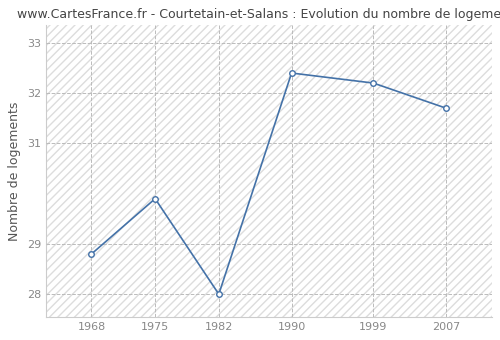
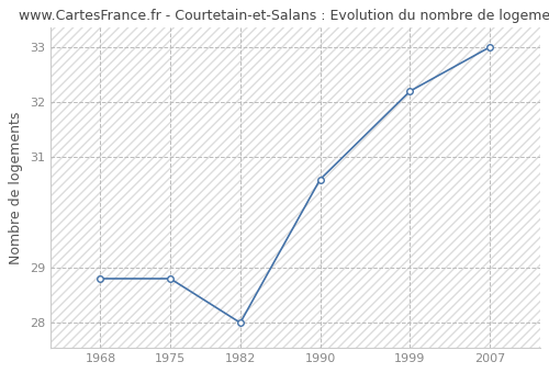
1975: 29.9 -> 28.8
1990: 32.4 -> 30.6
2007: 31.7 -> 33.0
